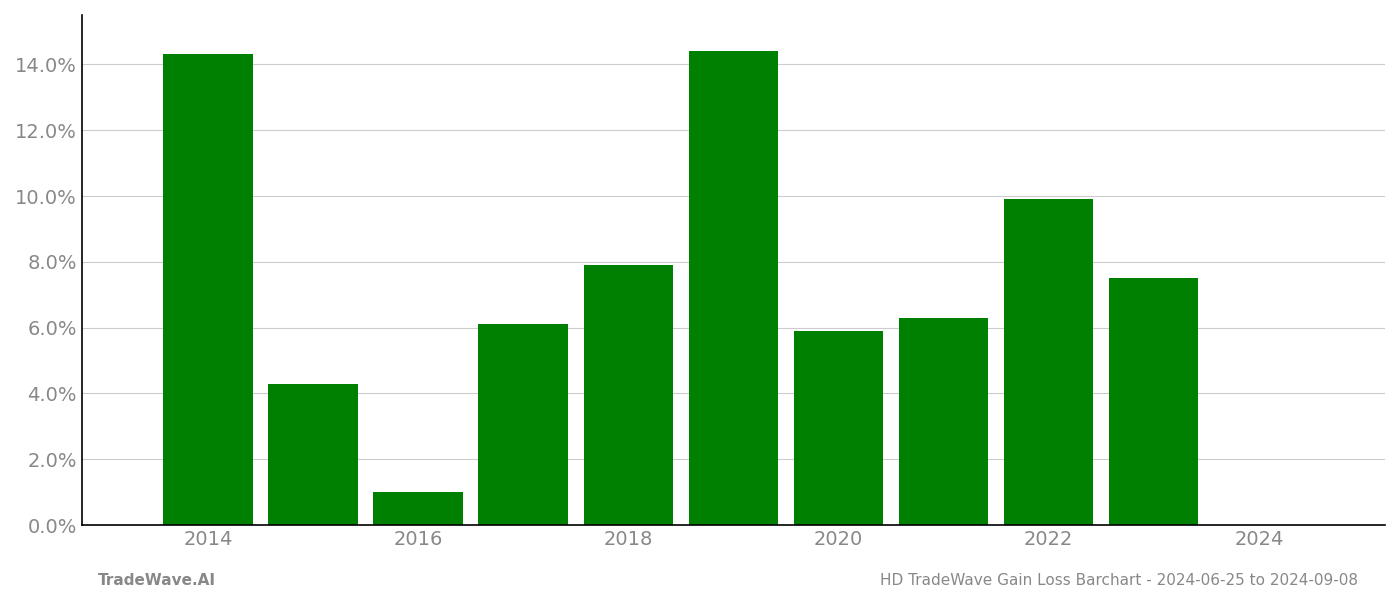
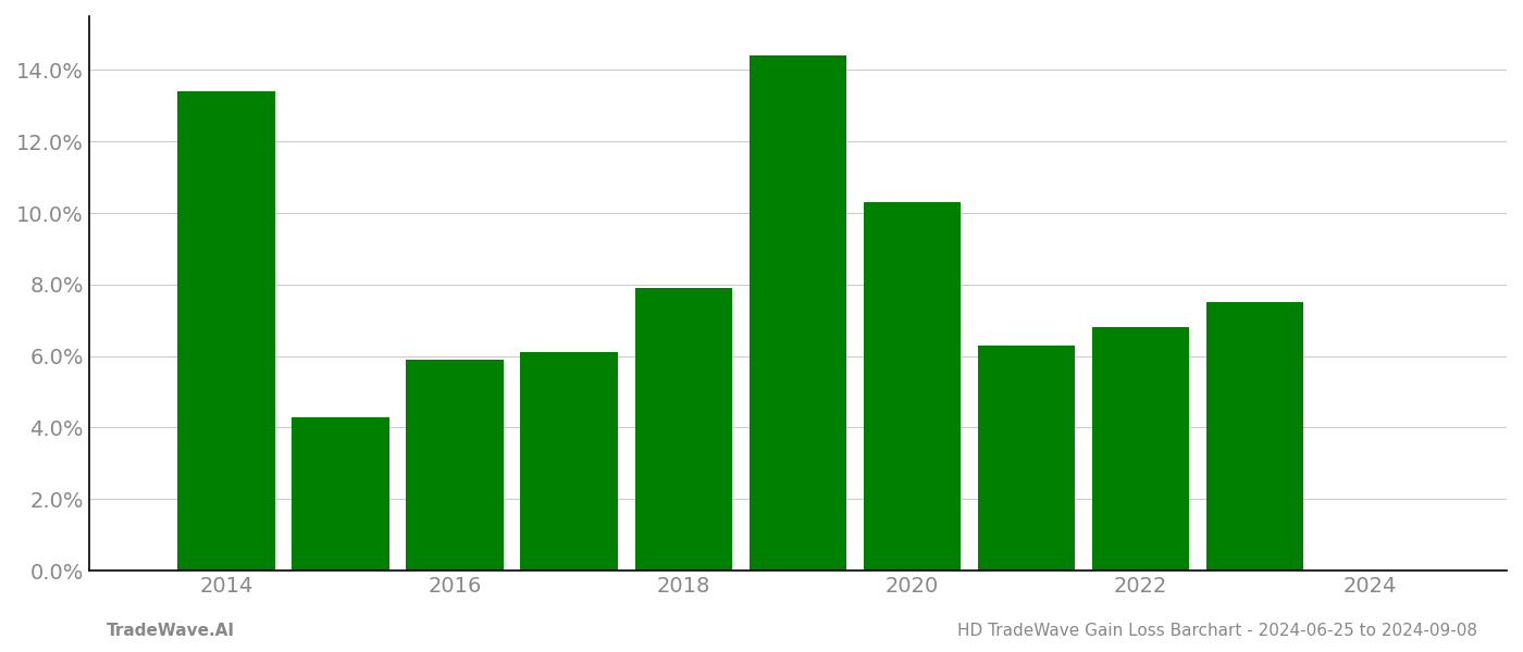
2014: 14.3% -> 13.4%
2016: 1.0% -> 5.9%
2020: 5.9% -> 10.3%
2022: 9.9% -> 6.8%
